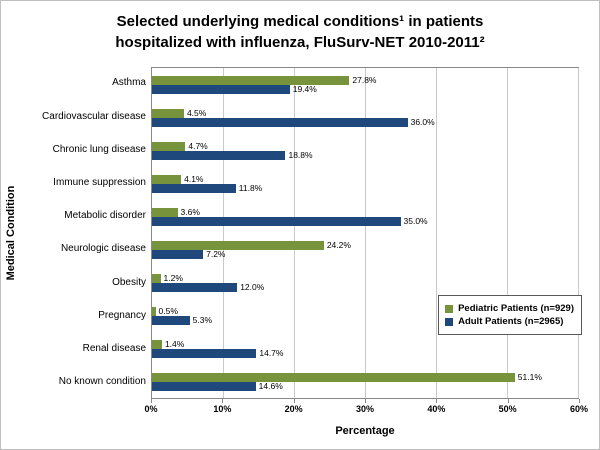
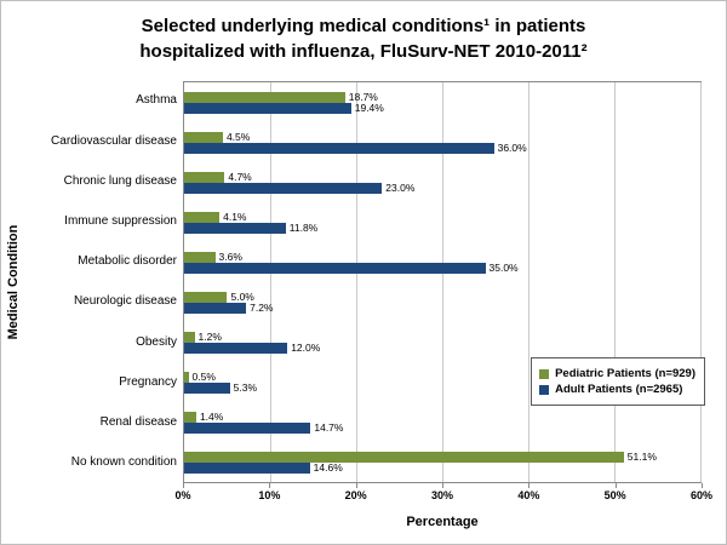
Pediatric Patients (n=929)/Asthma: 27.8% -> 18.7%
Adult Patients (n=2965)/Chronic lung disease: 18.8% -> 23.0%
Pediatric Patients (n=929)/Neurologic disease: 24.2% -> 5.0%
